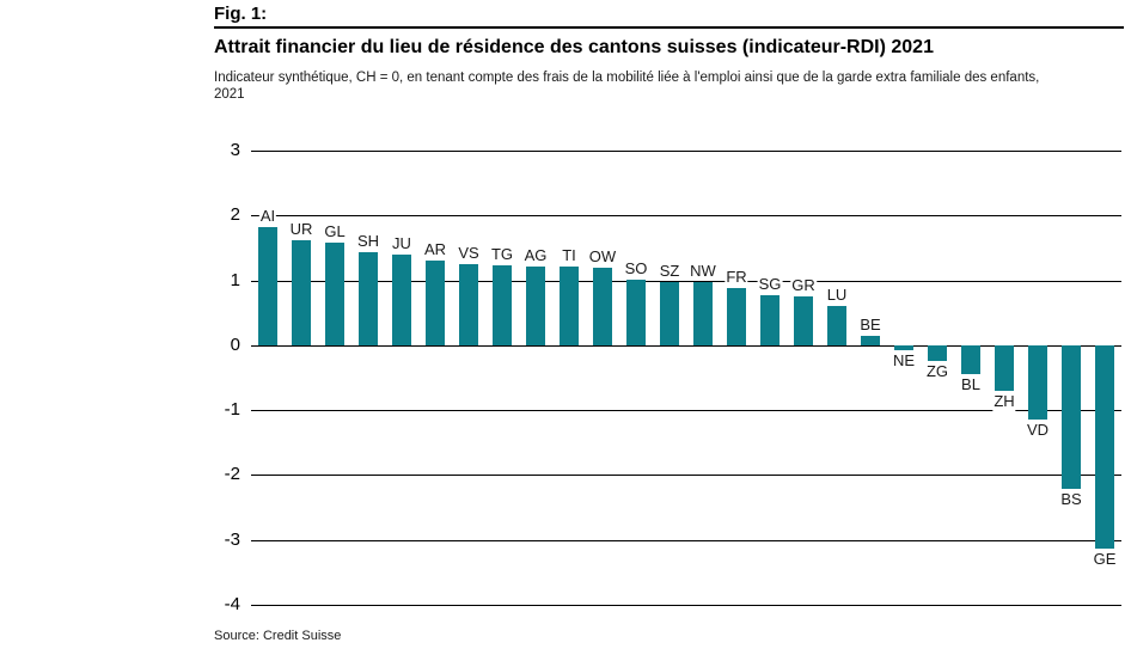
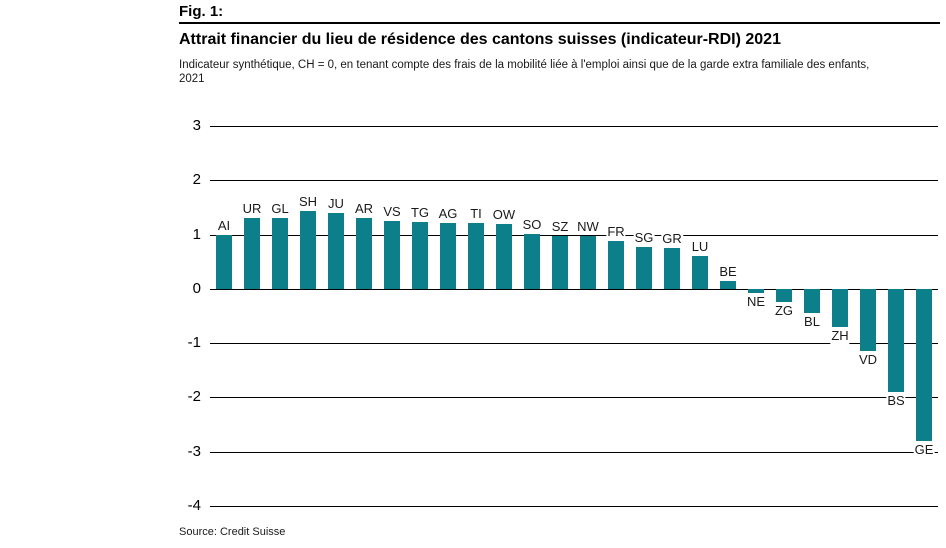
AI: 1.8 -> 1.0
UR: 1.6 -> 1.3
GL: 1.6 -> 1.3
BS: -2.2 -> -1.9
GE: -3.1 -> -2.8
